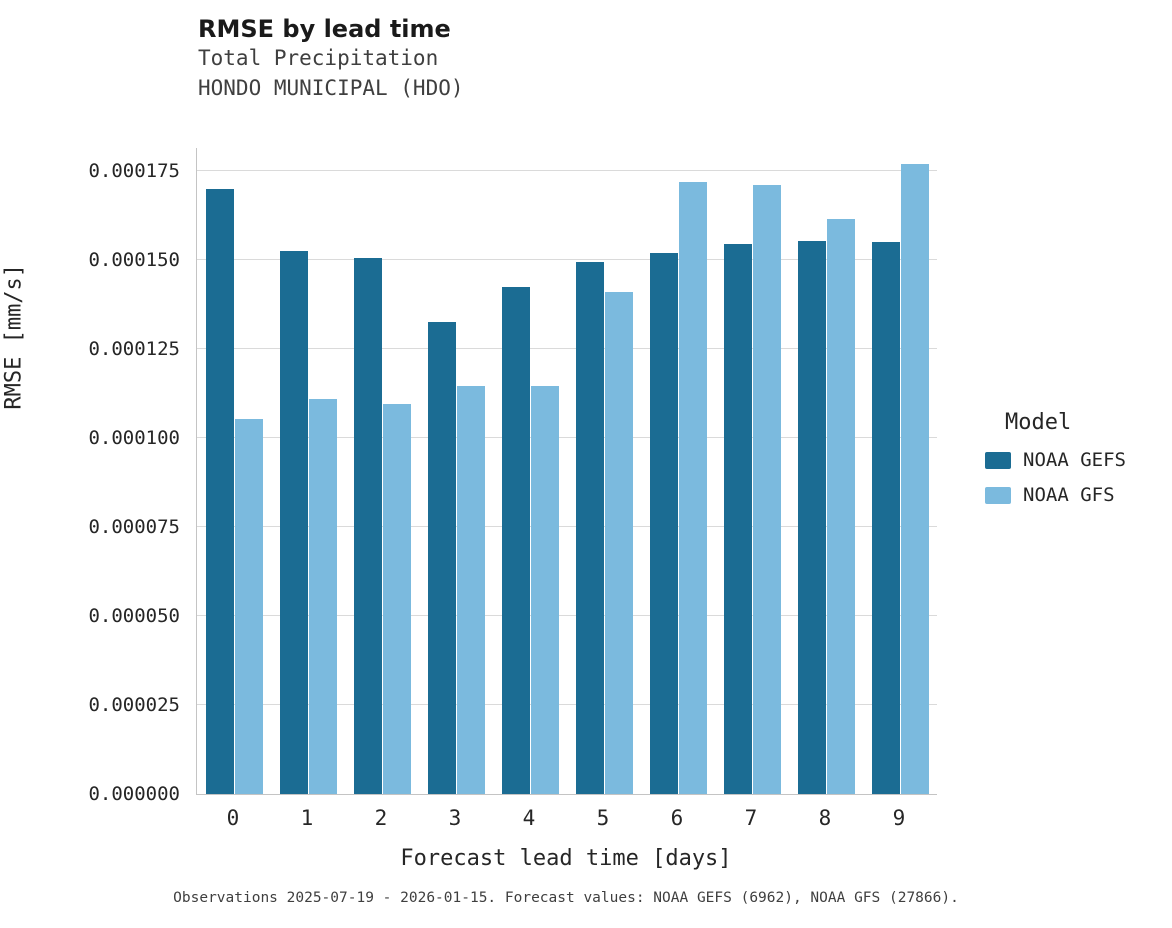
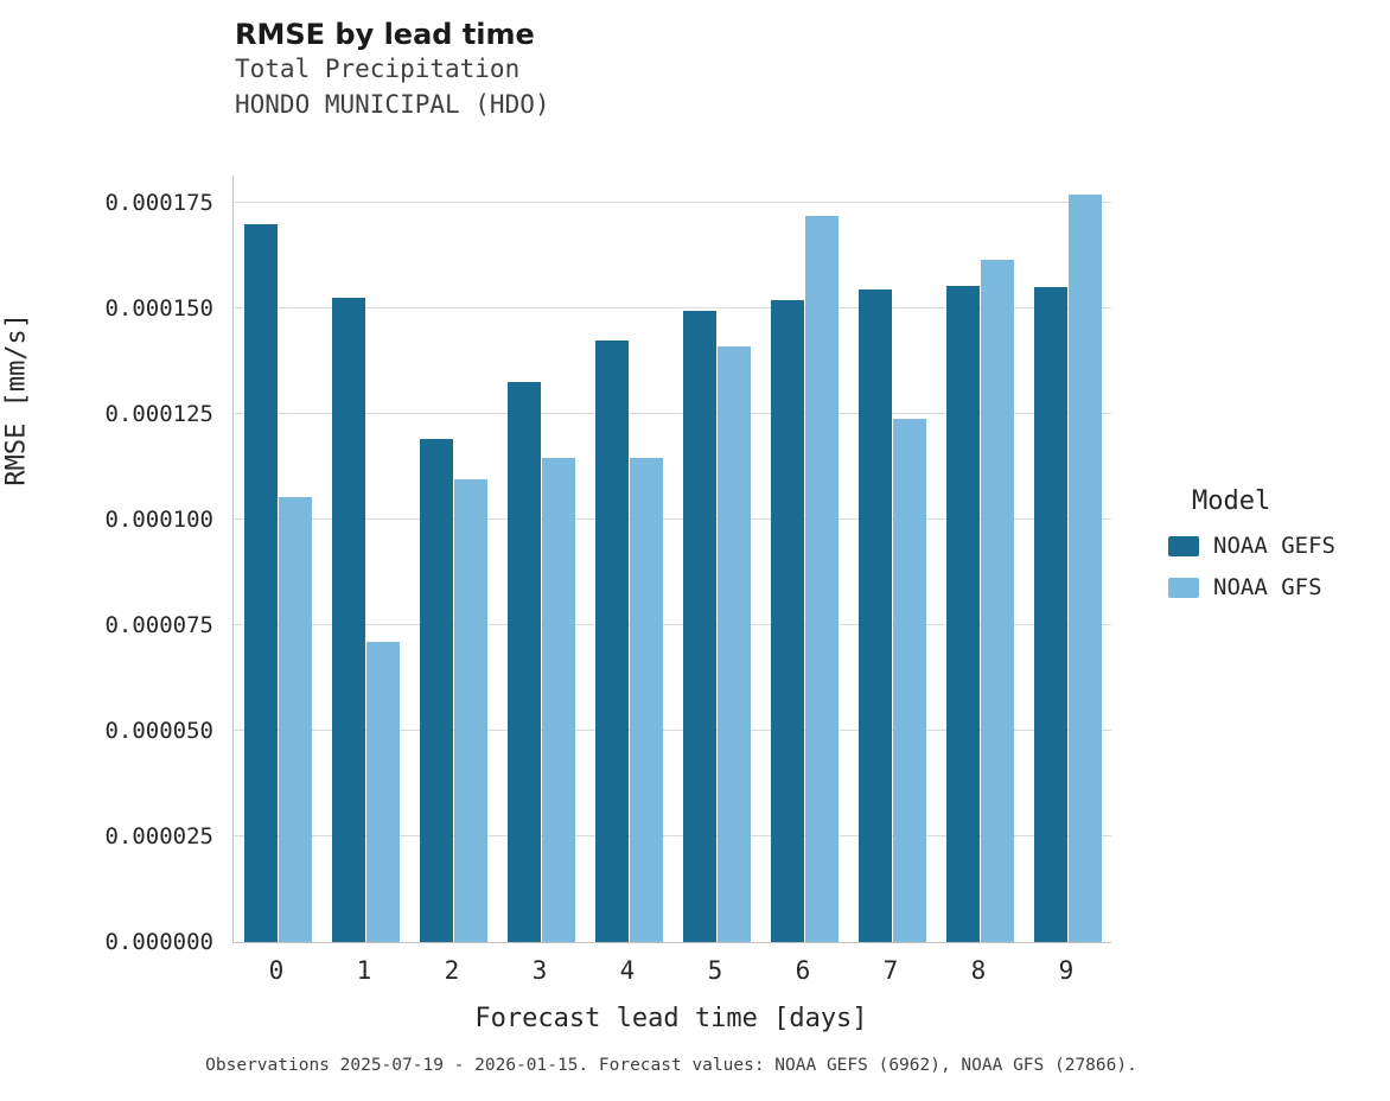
NOAA GFS/1: 0.000111 -> 0.000071
NOAA GEFS/2: 0.000150 -> 0.000119
NOAA GFS/7: 0.000171 -> 0.000124
